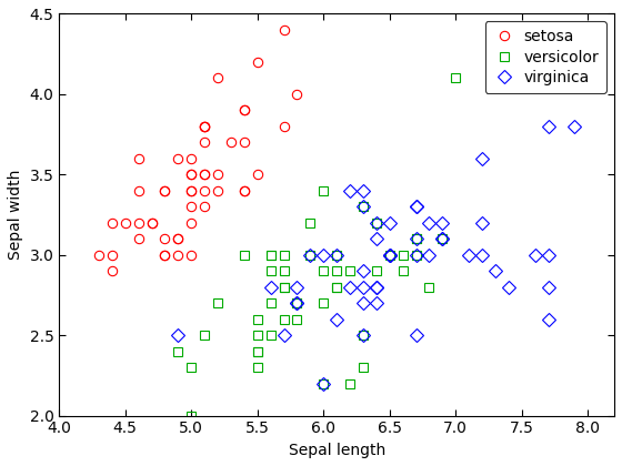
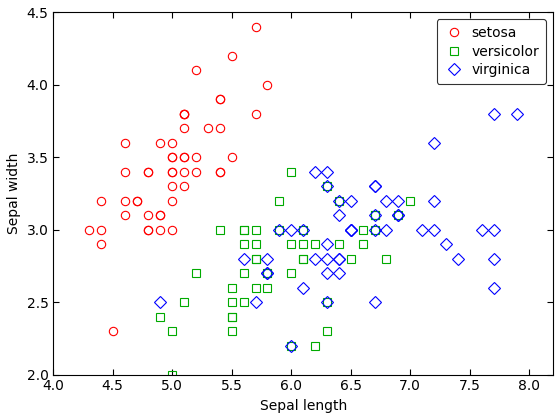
setosa/4.5: 3.2 -> 2.3
versicolor/6.5: 3.0 -> 2.8
versicolor/7.0: 4.1 -> 3.2
